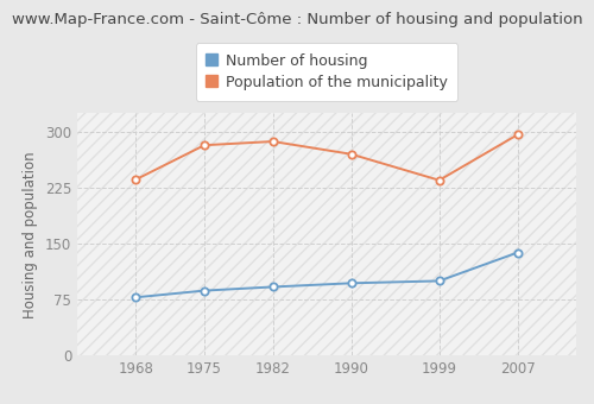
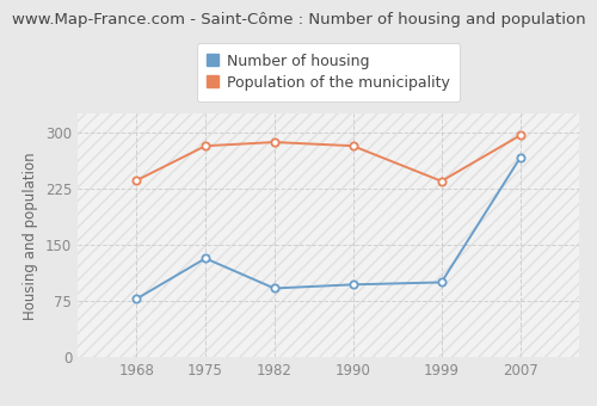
Number of housing/1975: 87 -> 132
Population of the municipality/1990: 270 -> 282
Number of housing/2007: 138 -> 266
